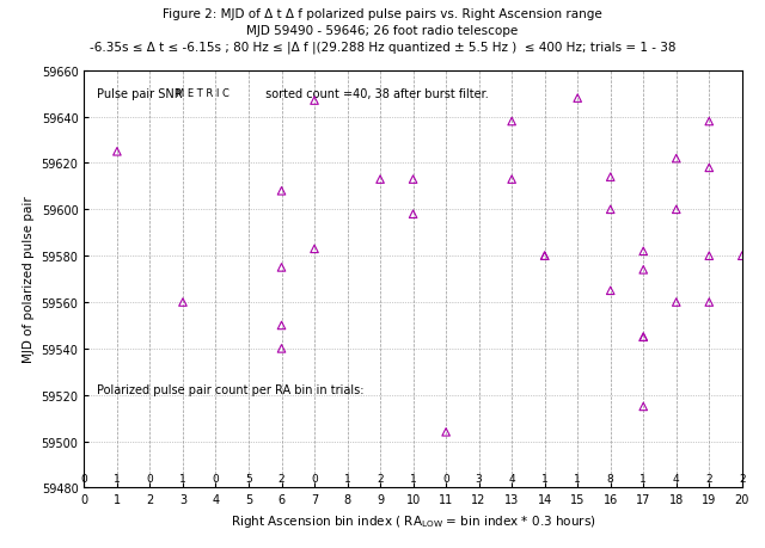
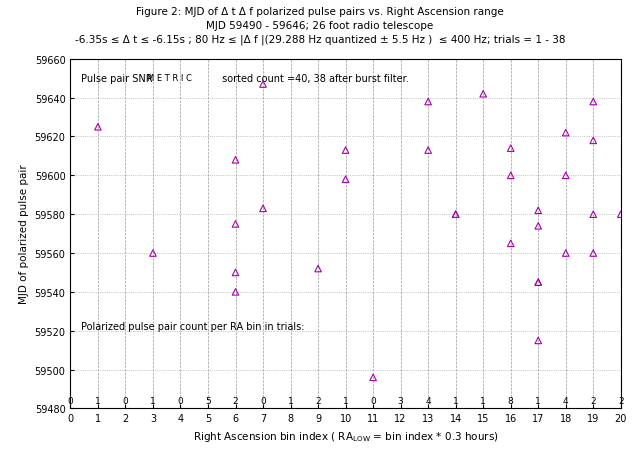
9: 59613 -> 59552
11: 59504 -> 59496
15: 59648 -> 59642
